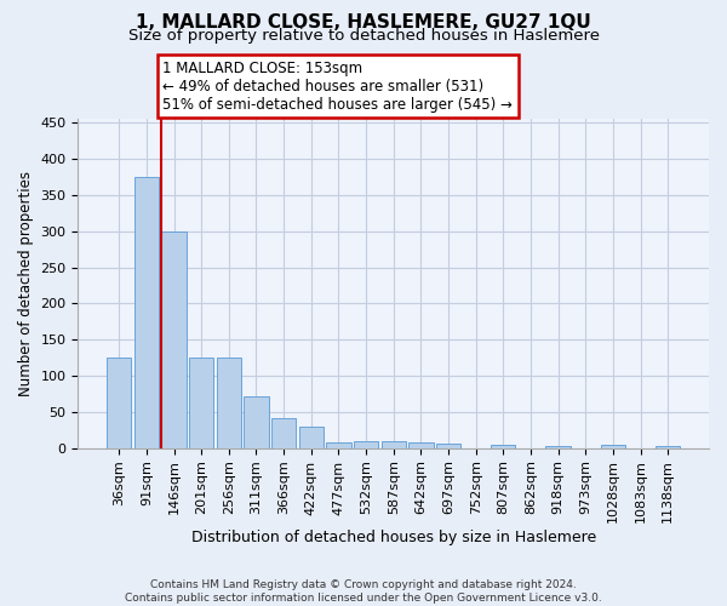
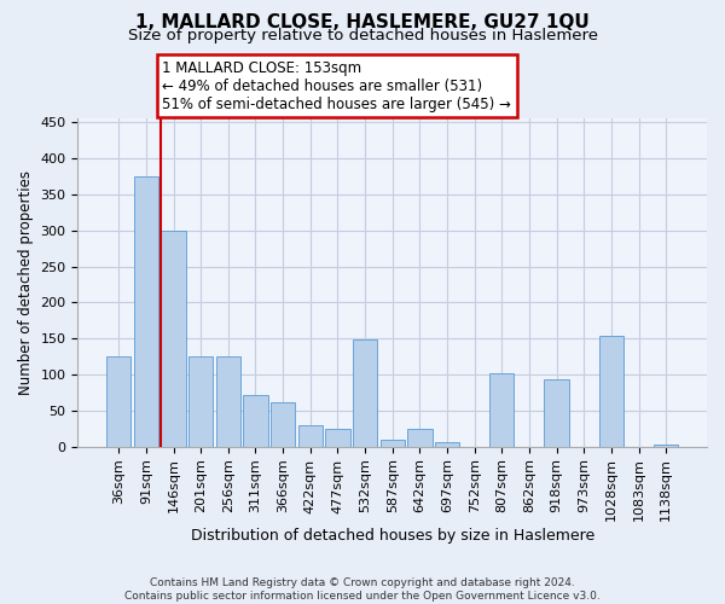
366sqm: 42 -> 62
477sqm: 8 -> 24
532sqm: 10 -> 148
642sqm: 8 -> 24
807sqm: 4 -> 102
918sqm: 3 -> 94
1028sqm: 4 -> 154
